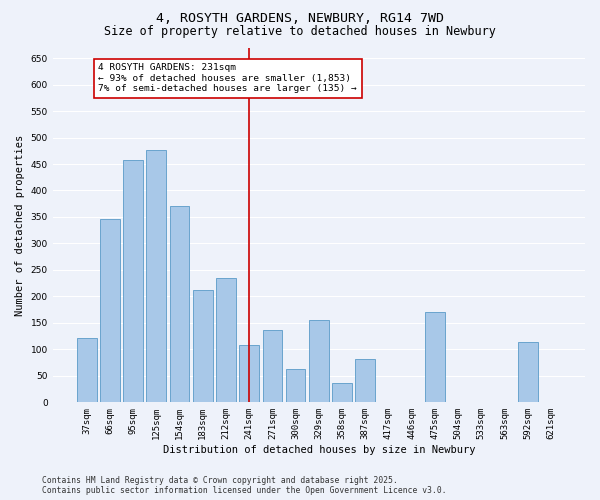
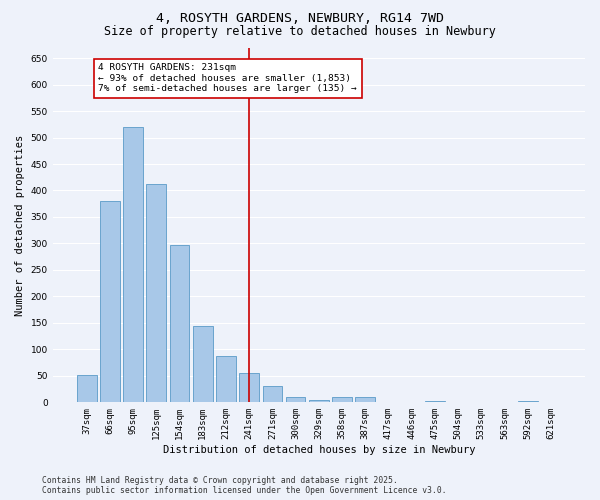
37sqm: 122 -> 52
66sqm: 346 -> 380
95sqm: 458 -> 520
125sqm: 476 -> 413
154sqm: 370 -> 297
183sqm: 212 -> 145
212sqm: 234 -> 87
241sqm: 108 -> 55
271sqm: 136 -> 30
300sqm: 62 -> 10
329sqm: 156 -> 5
358sqm: 36 -> 10
387sqm: 82 -> 10
475sqm: 170 -> 3
592sqm: 114 -> 3
